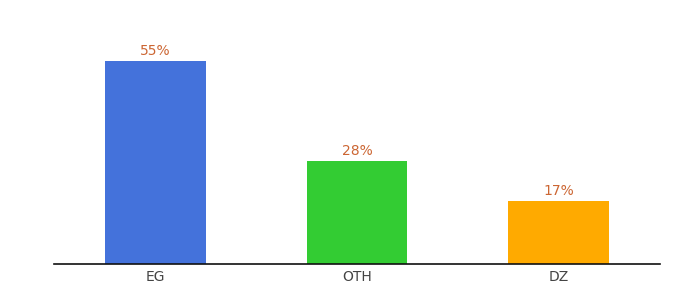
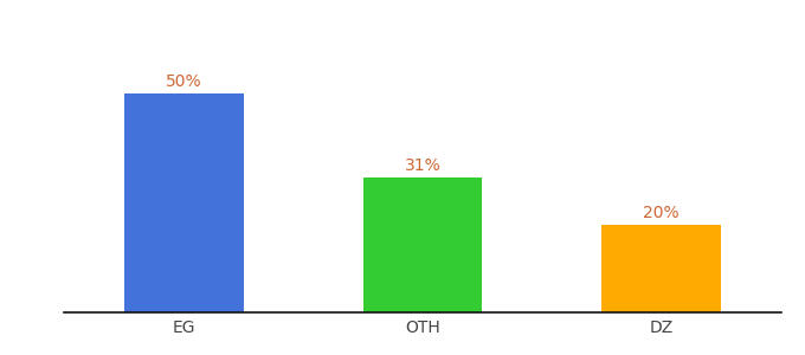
EG: 55% -> 50%
OTH: 28% -> 31%
DZ: 17% -> 20%
